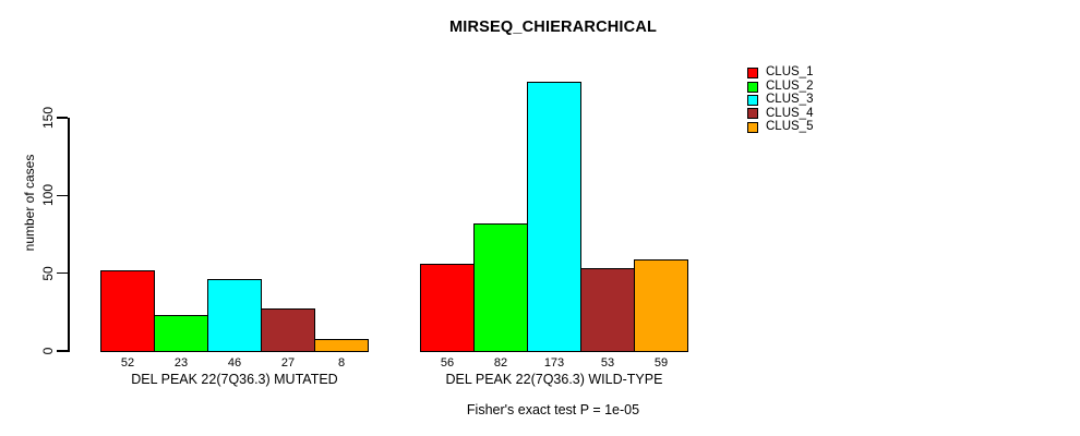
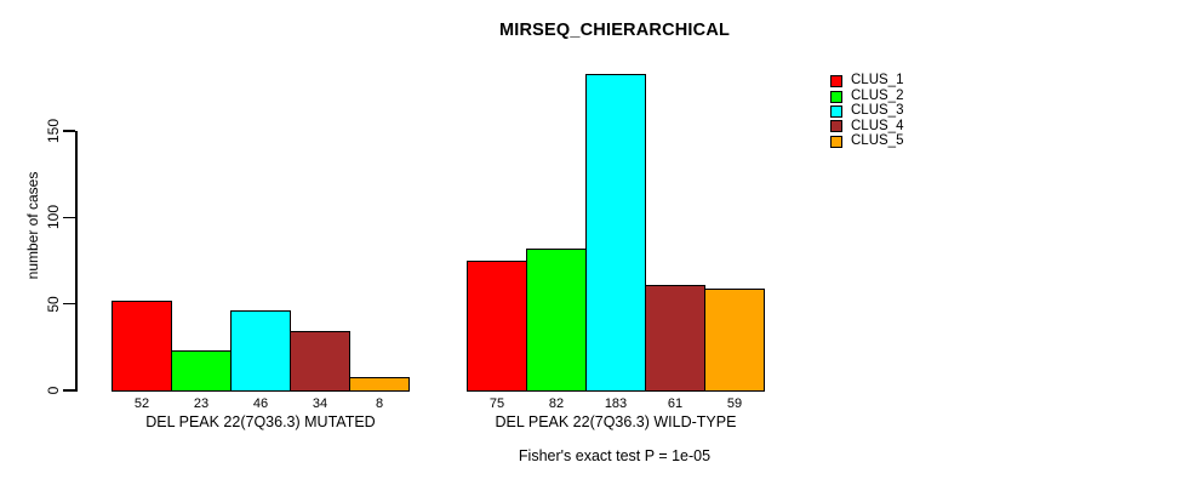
CLUS_4/DEL PEAK 22(7Q36.3) MUTATED: 27 -> 34
CLUS_1/DEL PEAK 22(7Q36.3) WILD-TYPE: 56 -> 75
CLUS_3/DEL PEAK 22(7Q36.3) WILD-TYPE: 173 -> 183
CLUS_4/DEL PEAK 22(7Q36.3) WILD-TYPE: 53 -> 61
